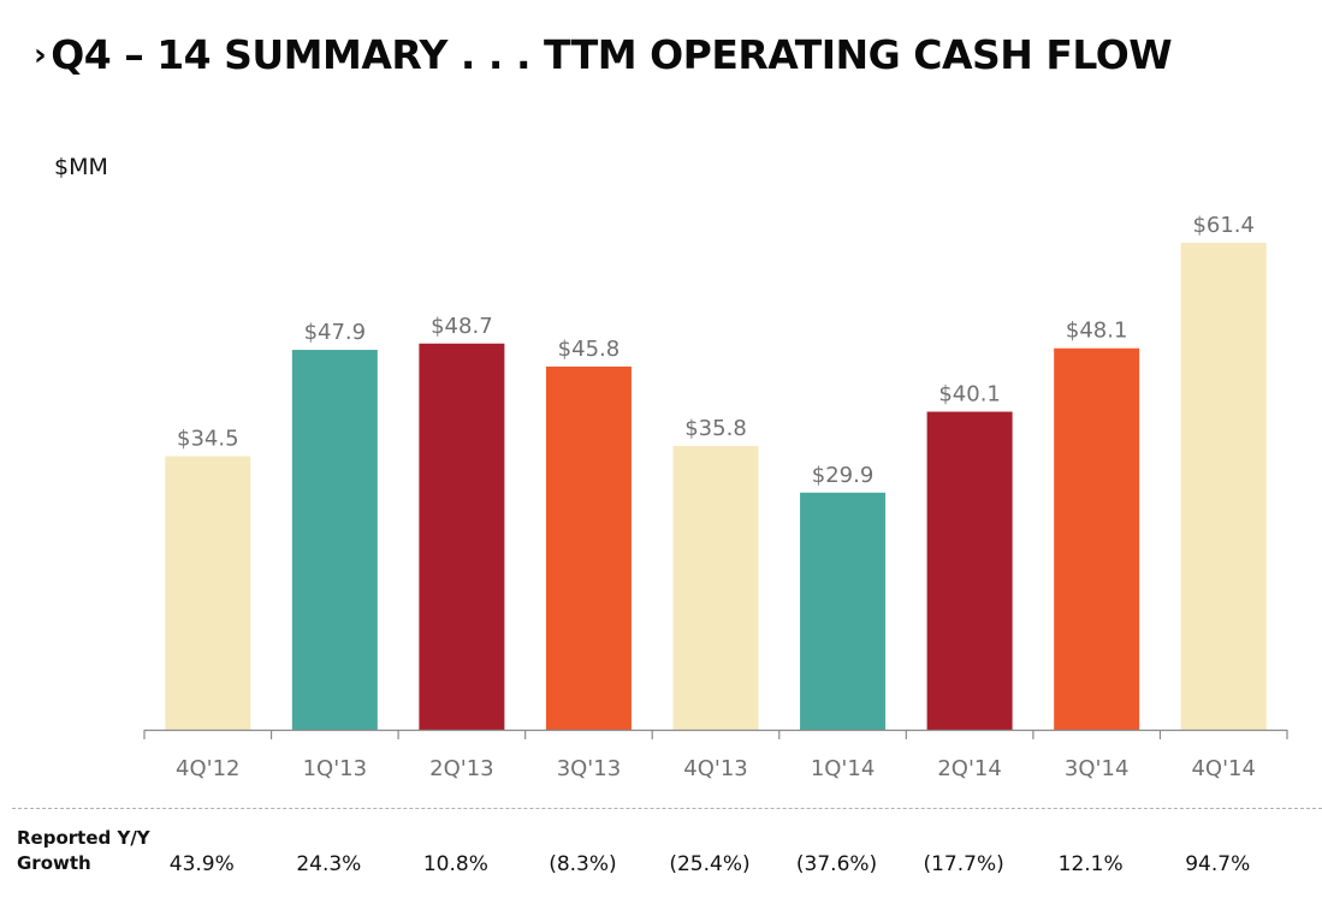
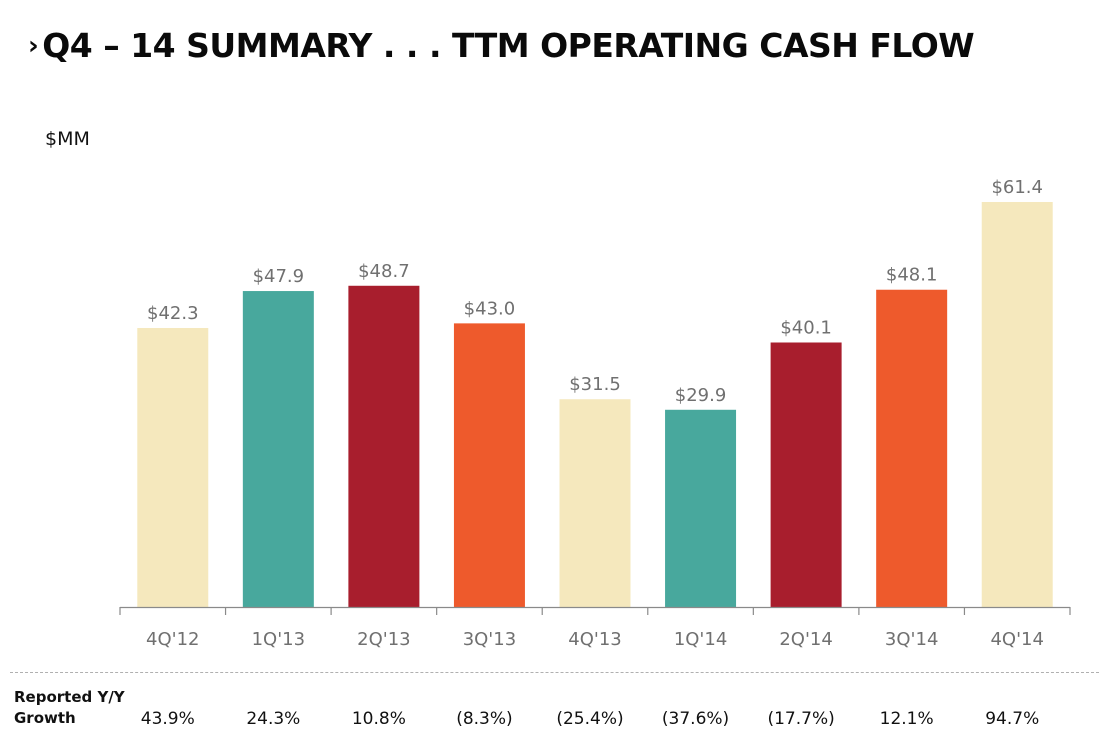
4Q'12: $34.5 -> $42.3
3Q'13: $45.8 -> $43.0
4Q'13: $35.8 -> $31.5
